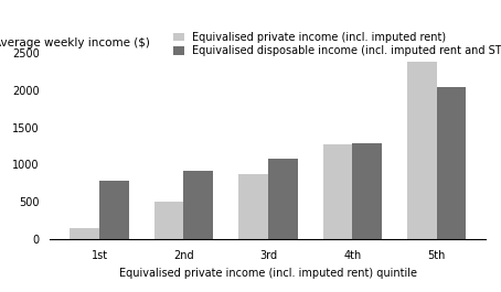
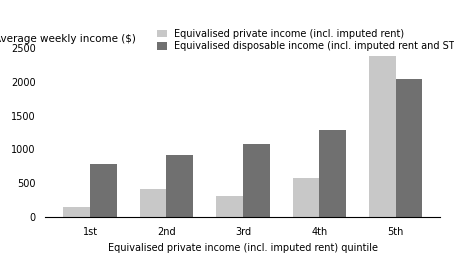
Equivalised private income (incl. imputed rent)/2nd: 500 -> 420
Equivalised private income (incl. imputed rent)/3rd: 870 -> 320
Equivalised private income (incl. imputed rent)/4th: 1270 -> 580
